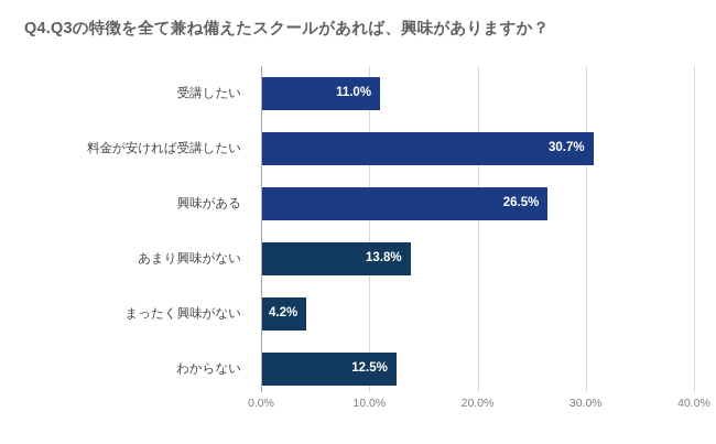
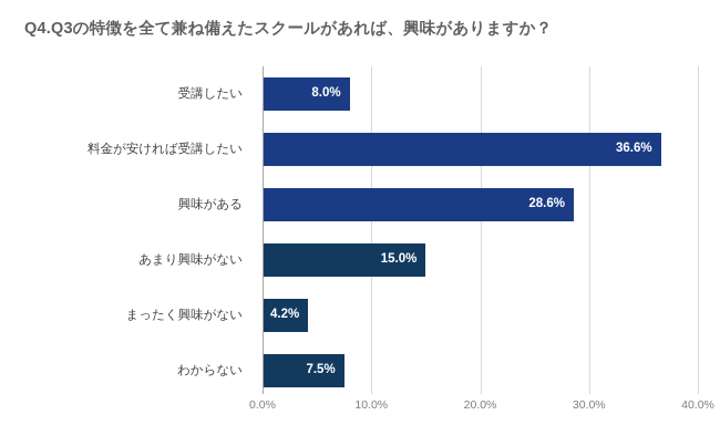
受講したい: 11.0% -> 8.0%
料金が安ければ受講したい: 30.7% -> 36.6%
興味がある: 26.5% -> 28.6%
あまり興味がない: 13.8% -> 15.0%
わからない: 12.5% -> 7.5%
